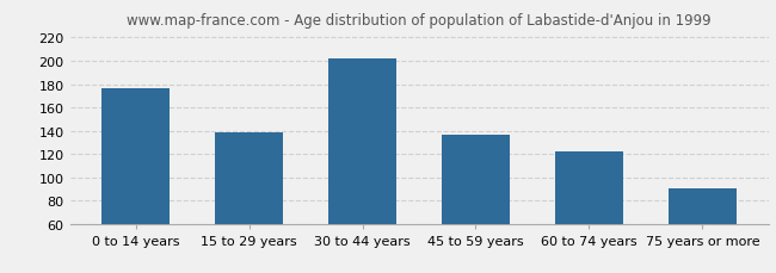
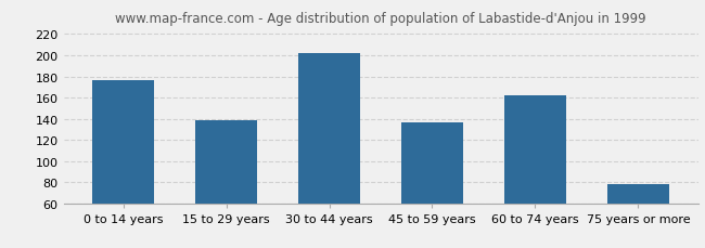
60 to 74 years: 122 -> 162
75 years or more: 90 -> 78
